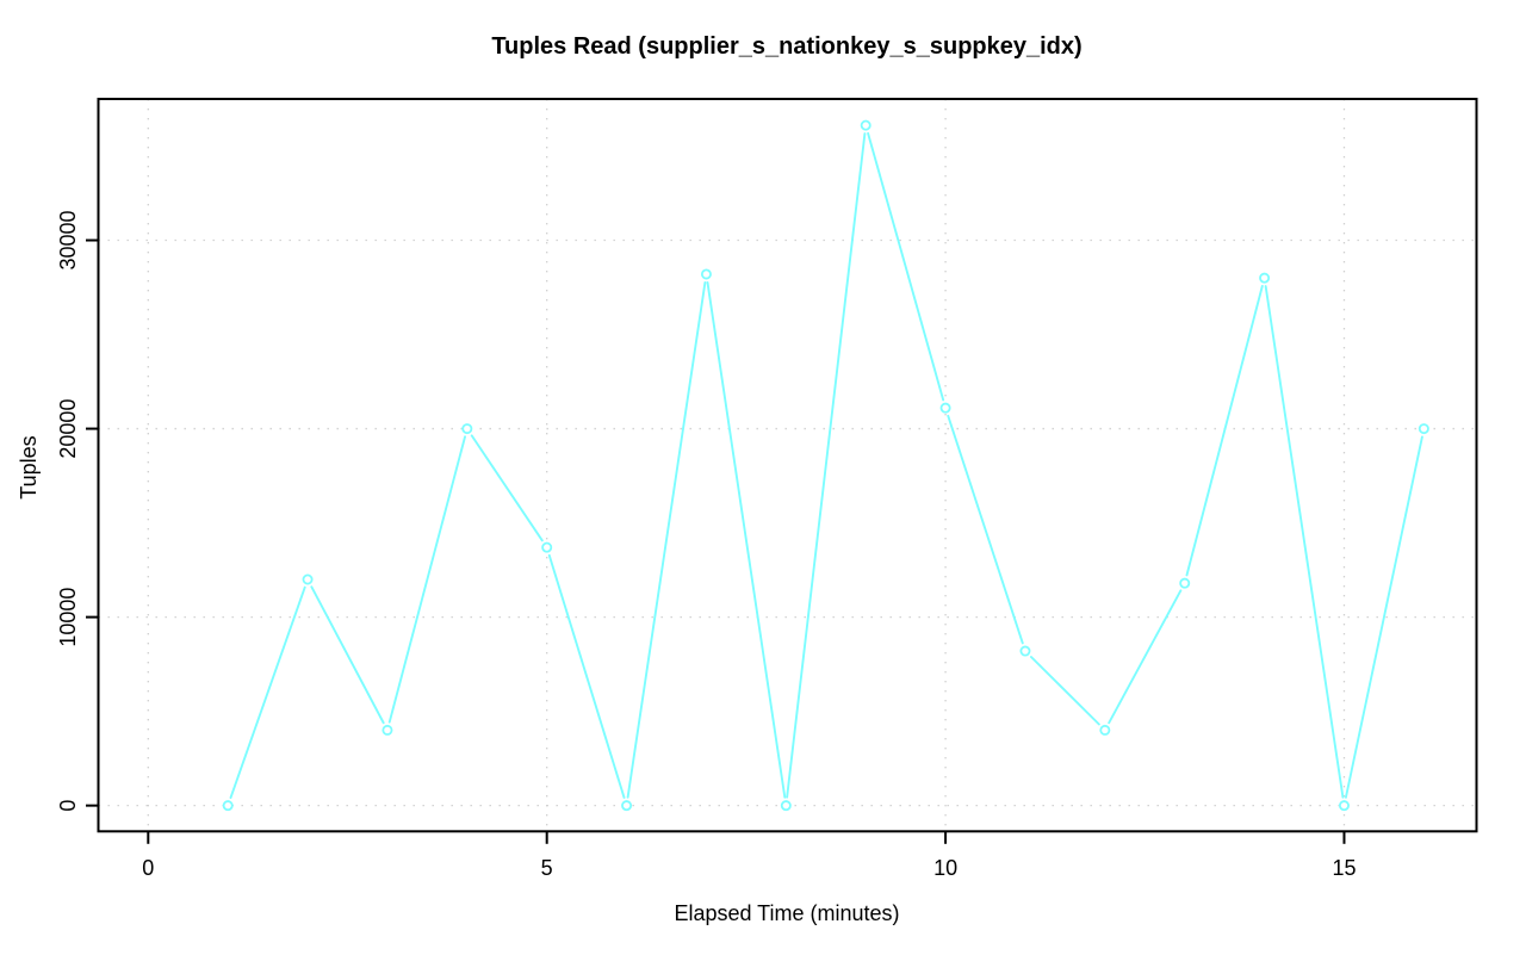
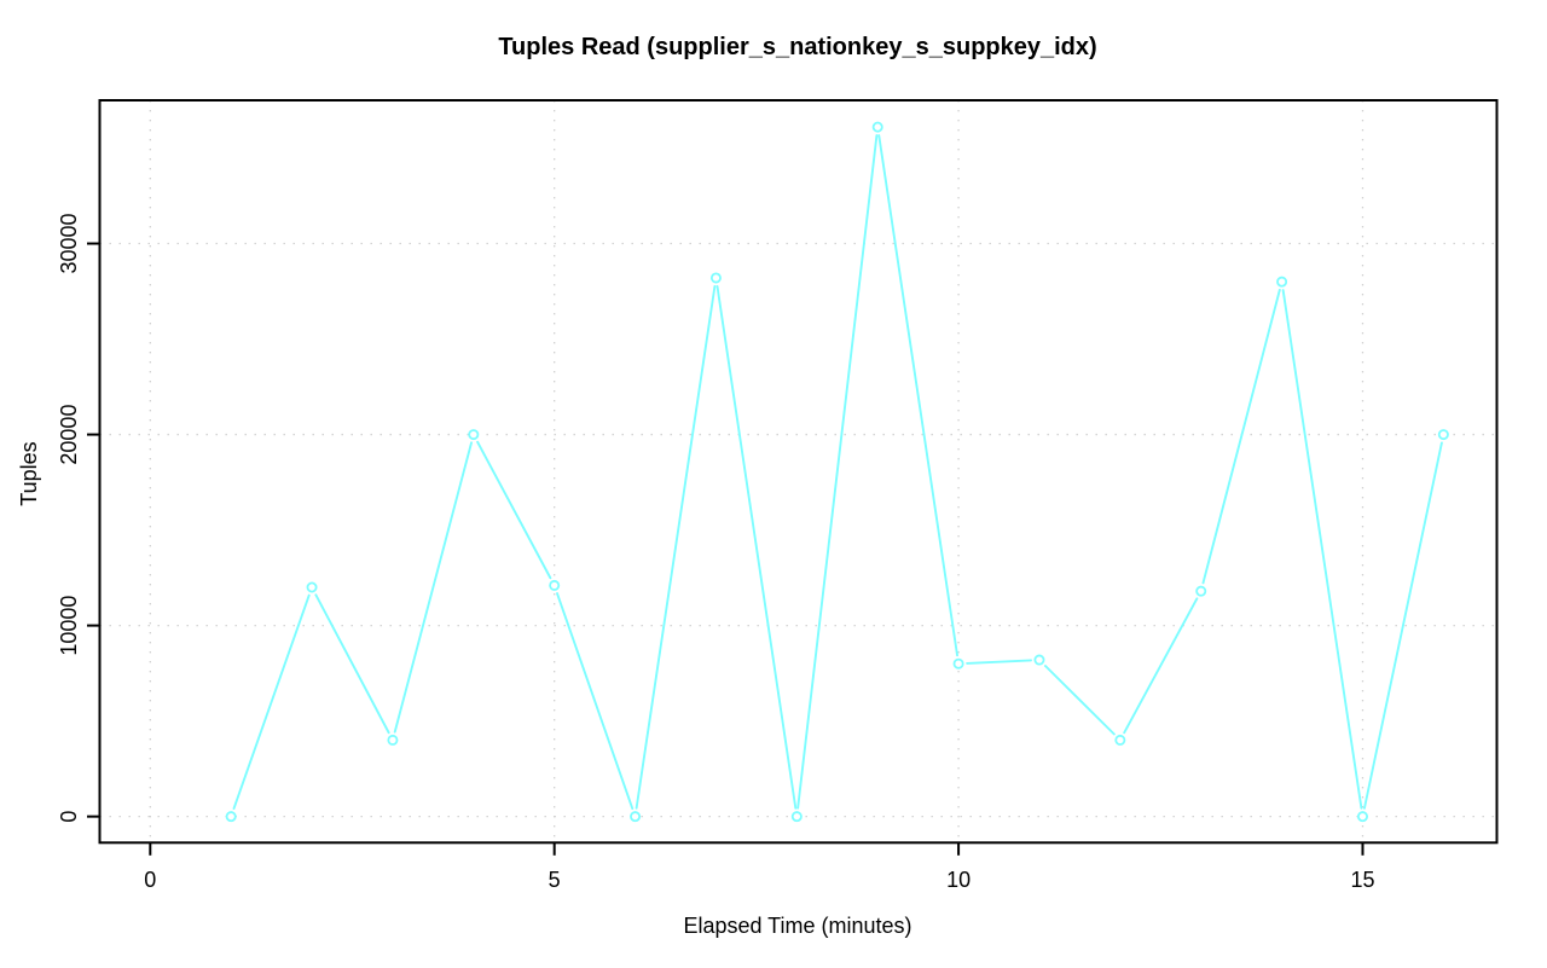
5: 13700 -> 12100
10: 21100 -> 8000
